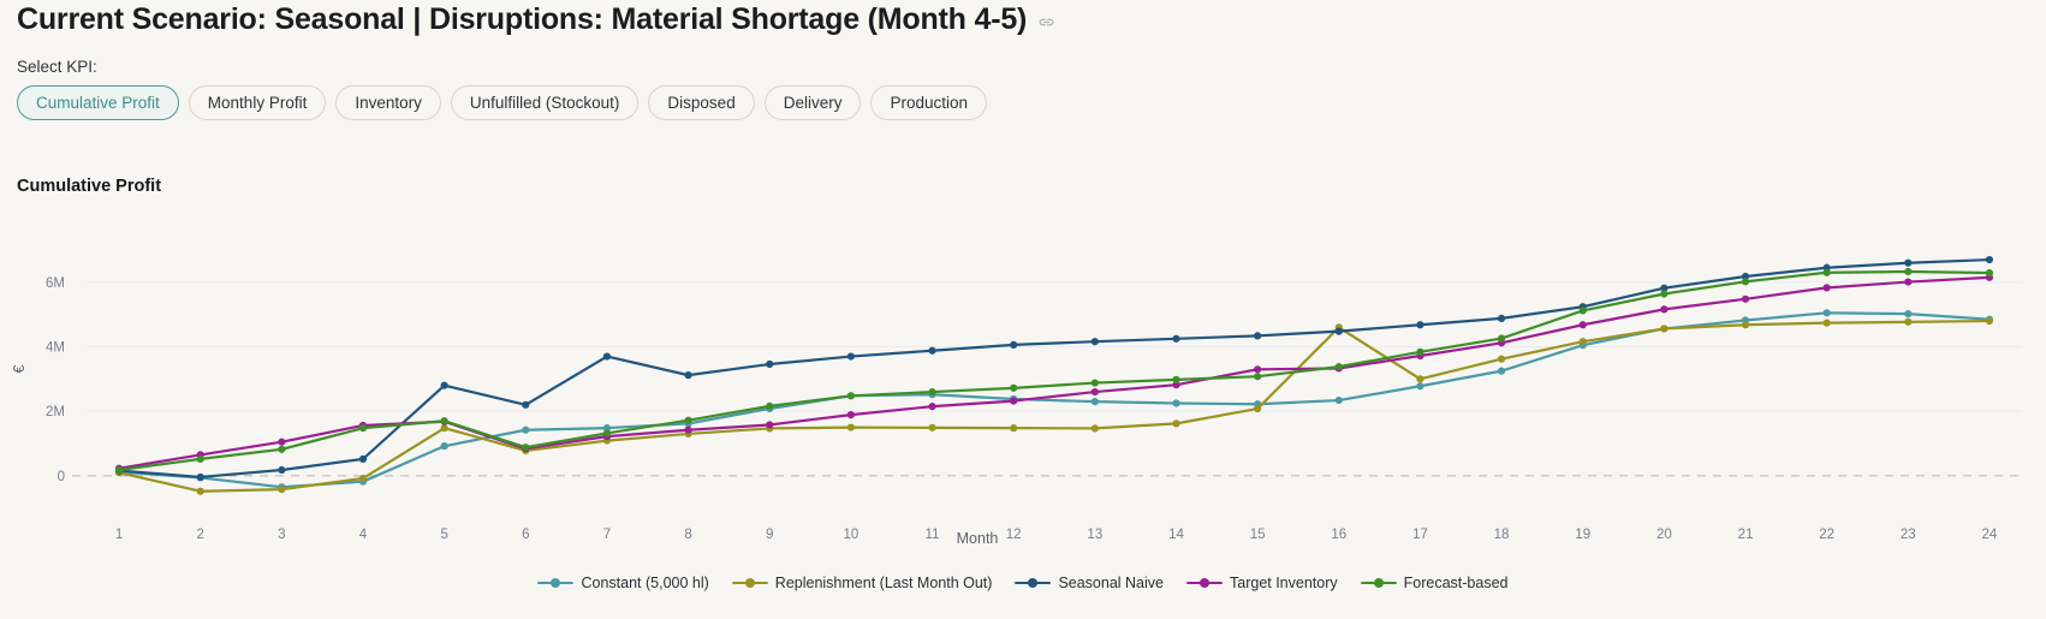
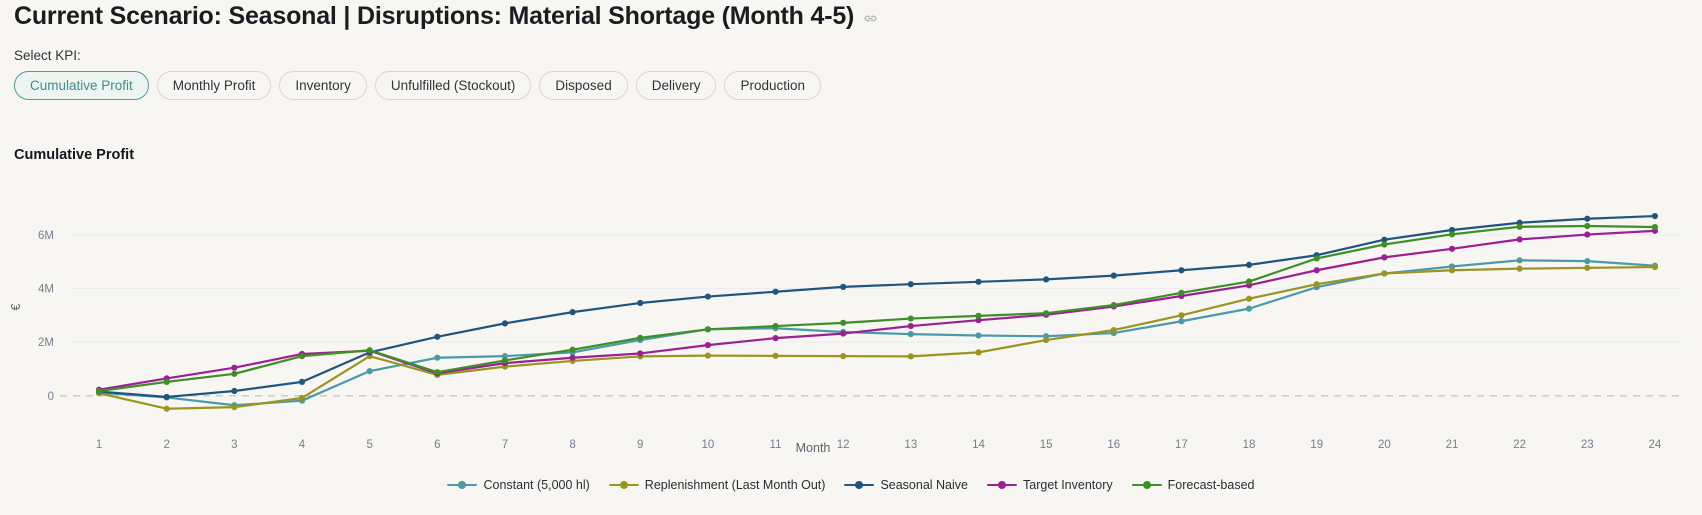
Seasonal Naive/5: 2.8M -> 1.6M
Seasonal Naive/7: 3.7M -> 2.7M
Target Inventory/15: 3.3M -> 3.0M
Replenishment (Last Month Out)/16: 4.6M -> 2.4M
